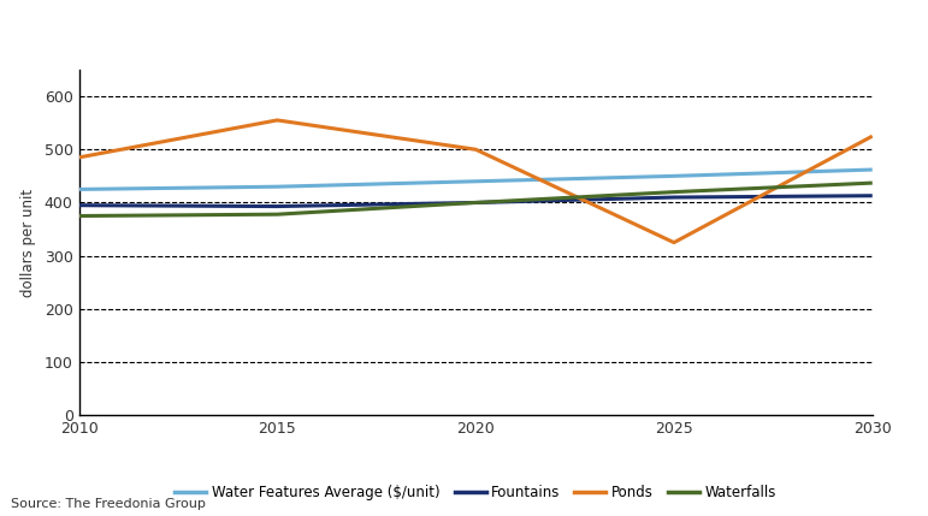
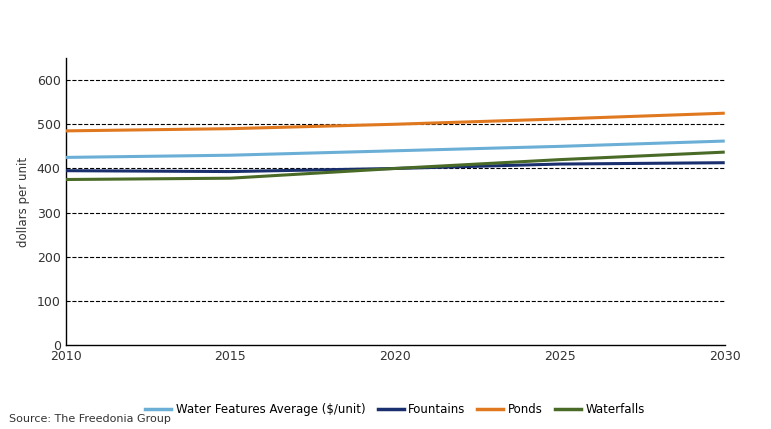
Ponds/2015: 555 -> 490
Ponds/2025: 325 -> 512
